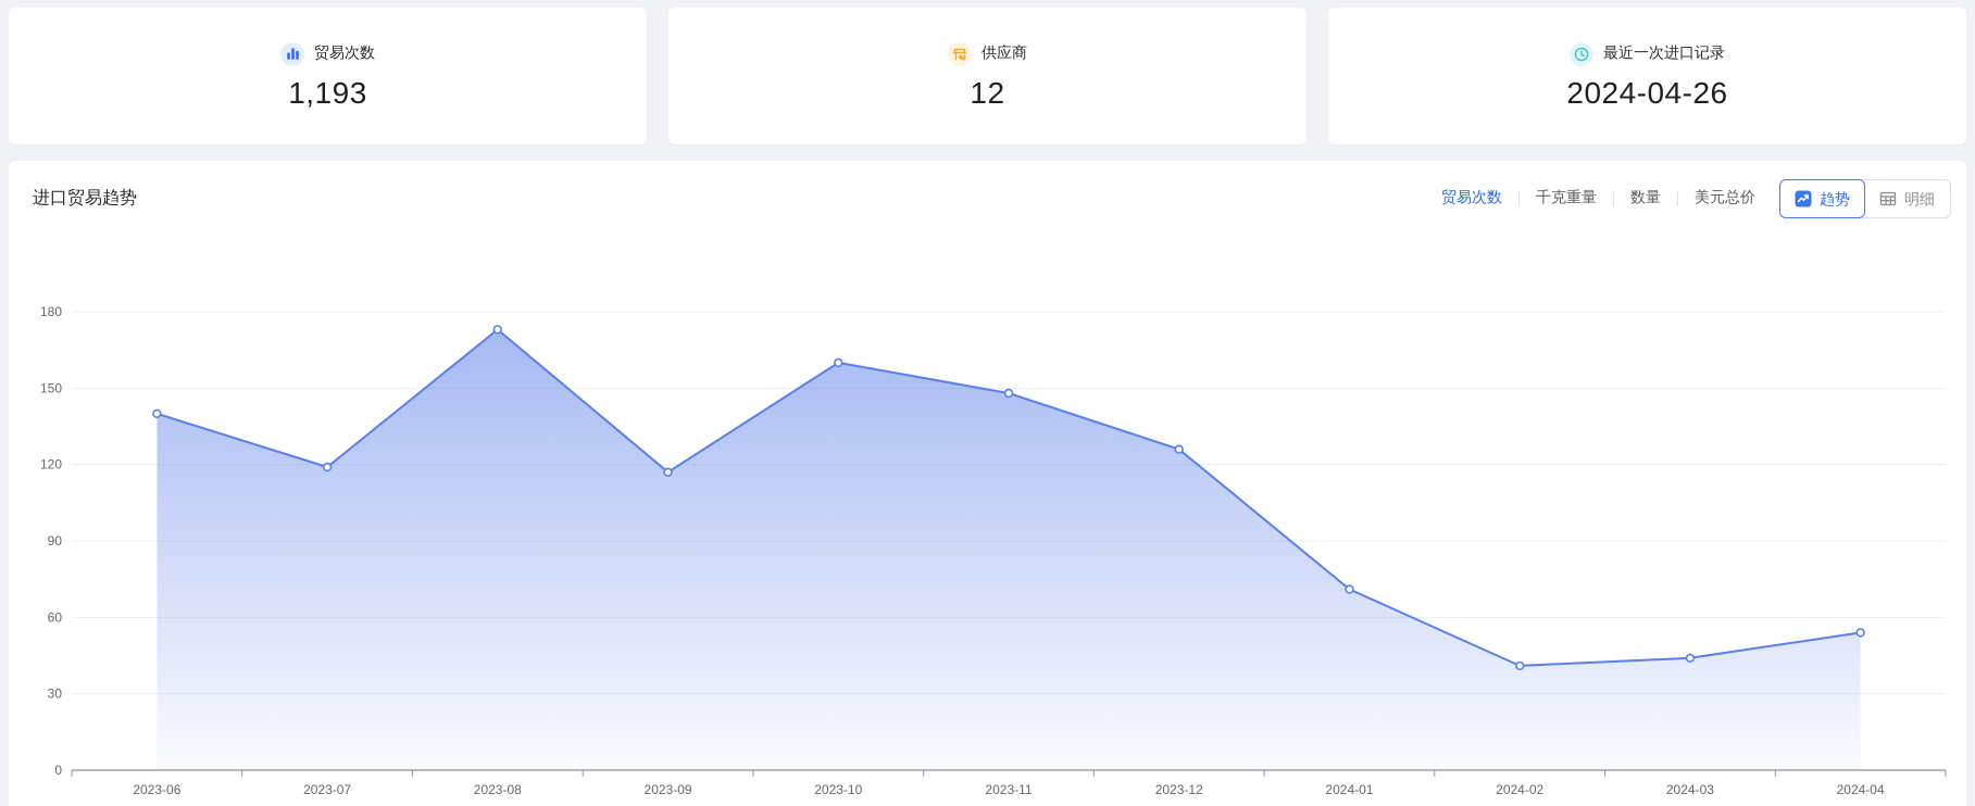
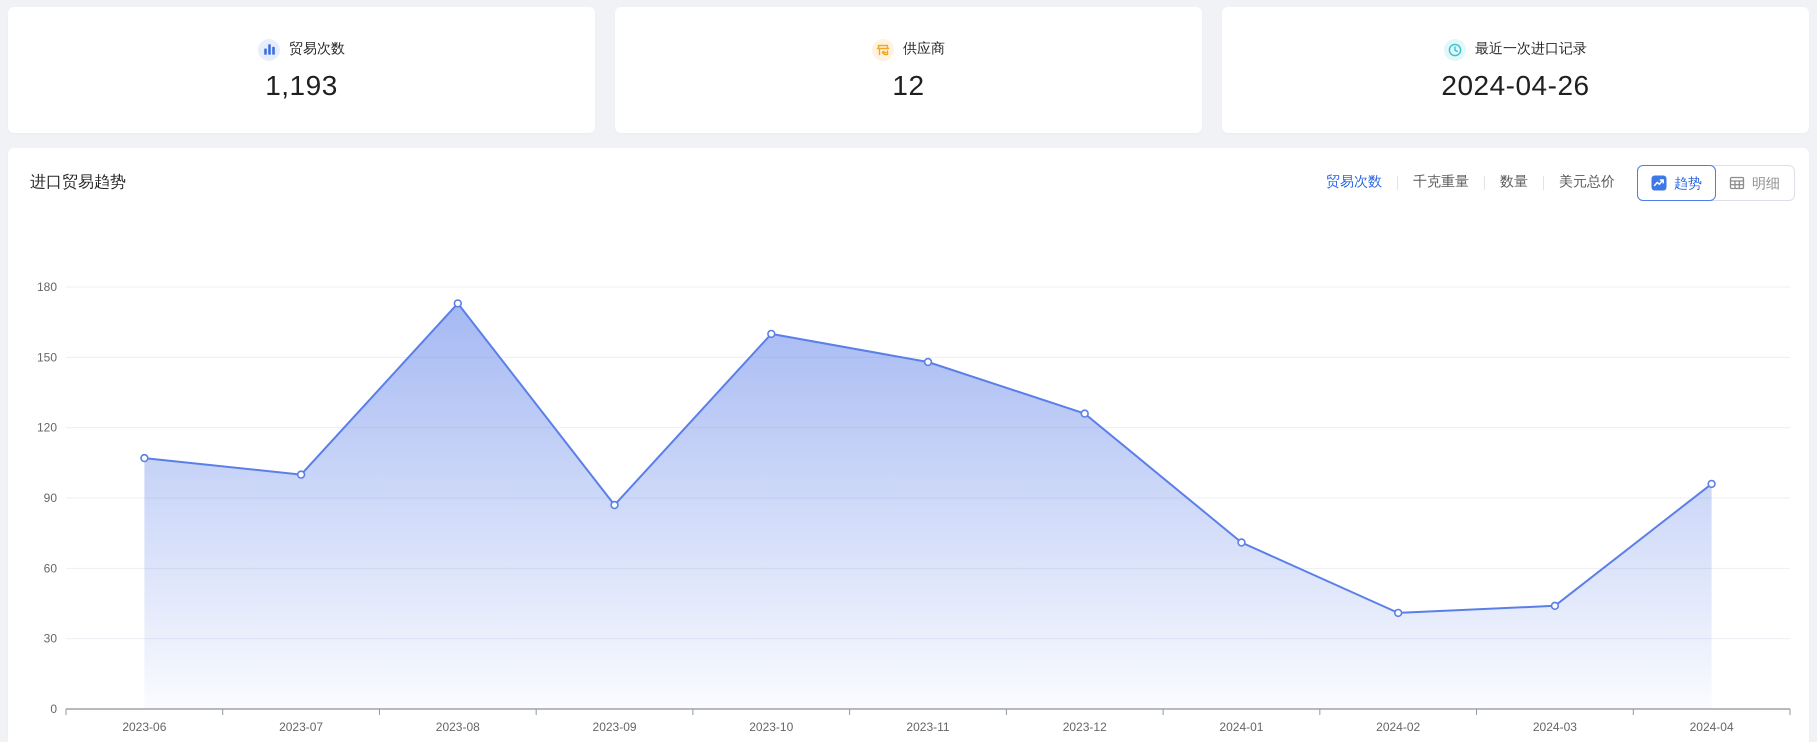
2023-06: 140 -> 107
2023-07: 119 -> 100
2023-09: 117 -> 87
2024-04: 54 -> 96
